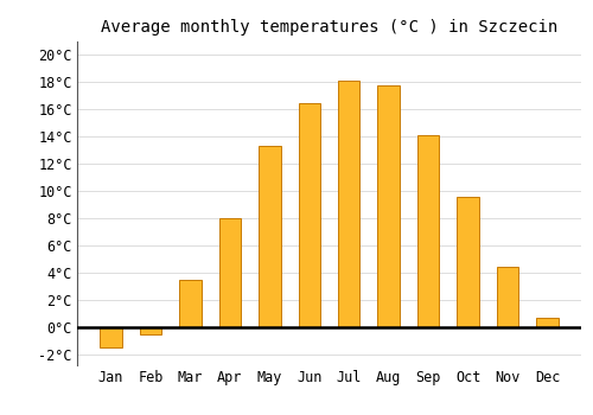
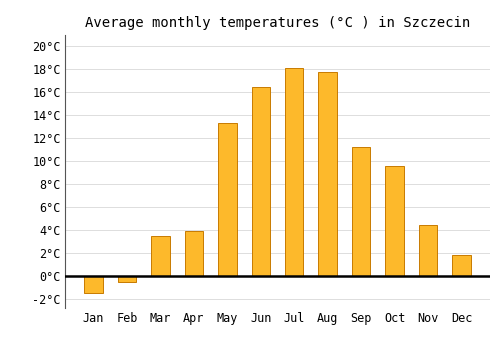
Apr: 8.0°C -> 3.9°C
Sep: 14.1°C -> 11.2°C
Dec: 0.7°C -> 1.8°C
